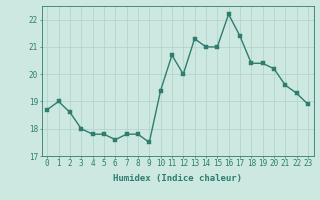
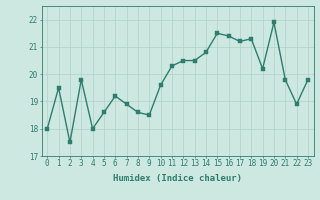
0: 18.7 -> 18.0
1: 19.0 -> 19.5
2: 18.6 -> 17.5
3: 18.0 -> 19.8
4: 17.8 -> 18.0
5: 17.8 -> 18.6
6: 17.6 -> 19.2
7: 17.8 -> 18.9
8: 17.8 -> 18.6
9: 17.5 -> 18.5
10: 19.4 -> 19.6
11: 20.7 -> 20.3
12: 20.0 -> 20.5
13: 21.3 -> 20.5
14: 21.0 -> 20.8
15: 21.0 -> 21.5
16: 22.2 -> 21.4
17: 21.4 -> 21.2
18: 20.4 -> 21.3
19: 20.4 -> 20.2
20: 20.2 -> 21.9
21: 19.6 -> 19.8
22: 19.3 -> 18.9
23: 18.9 -> 19.8
